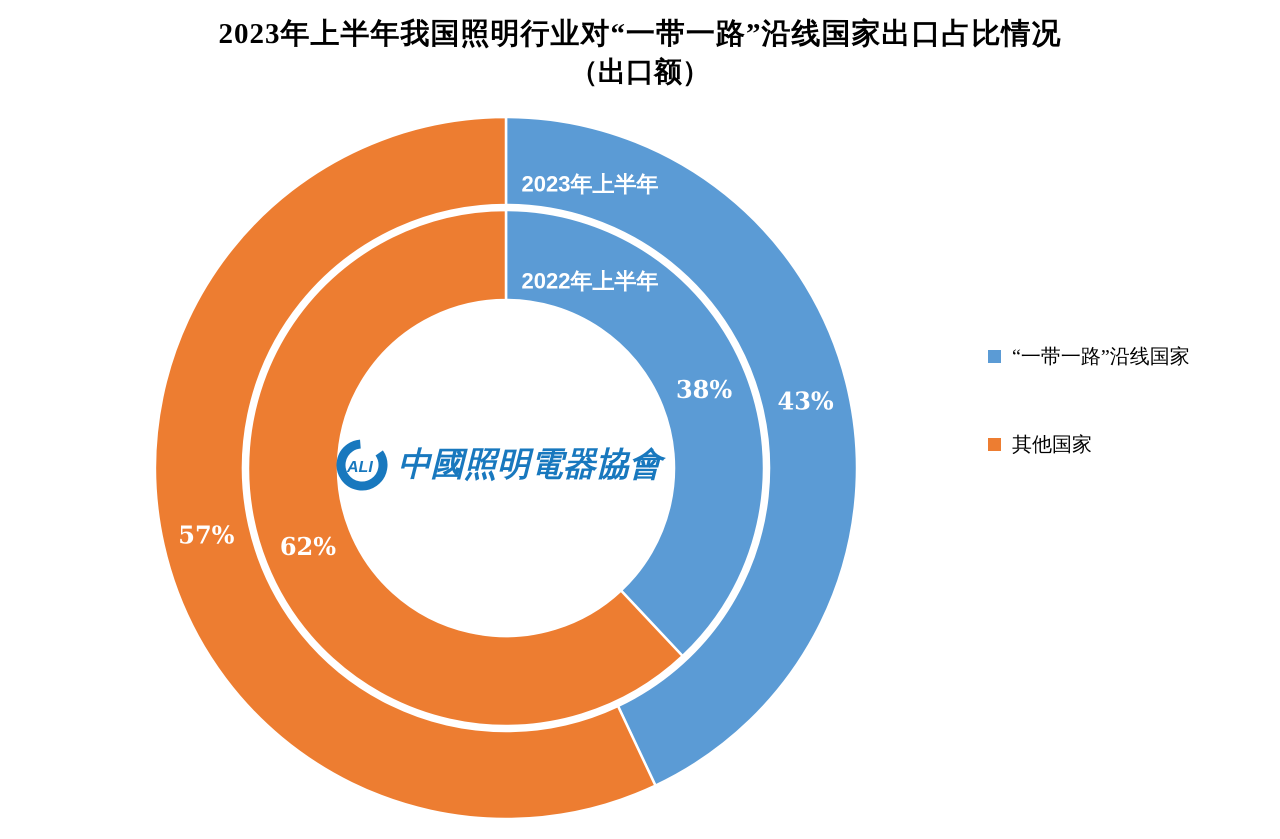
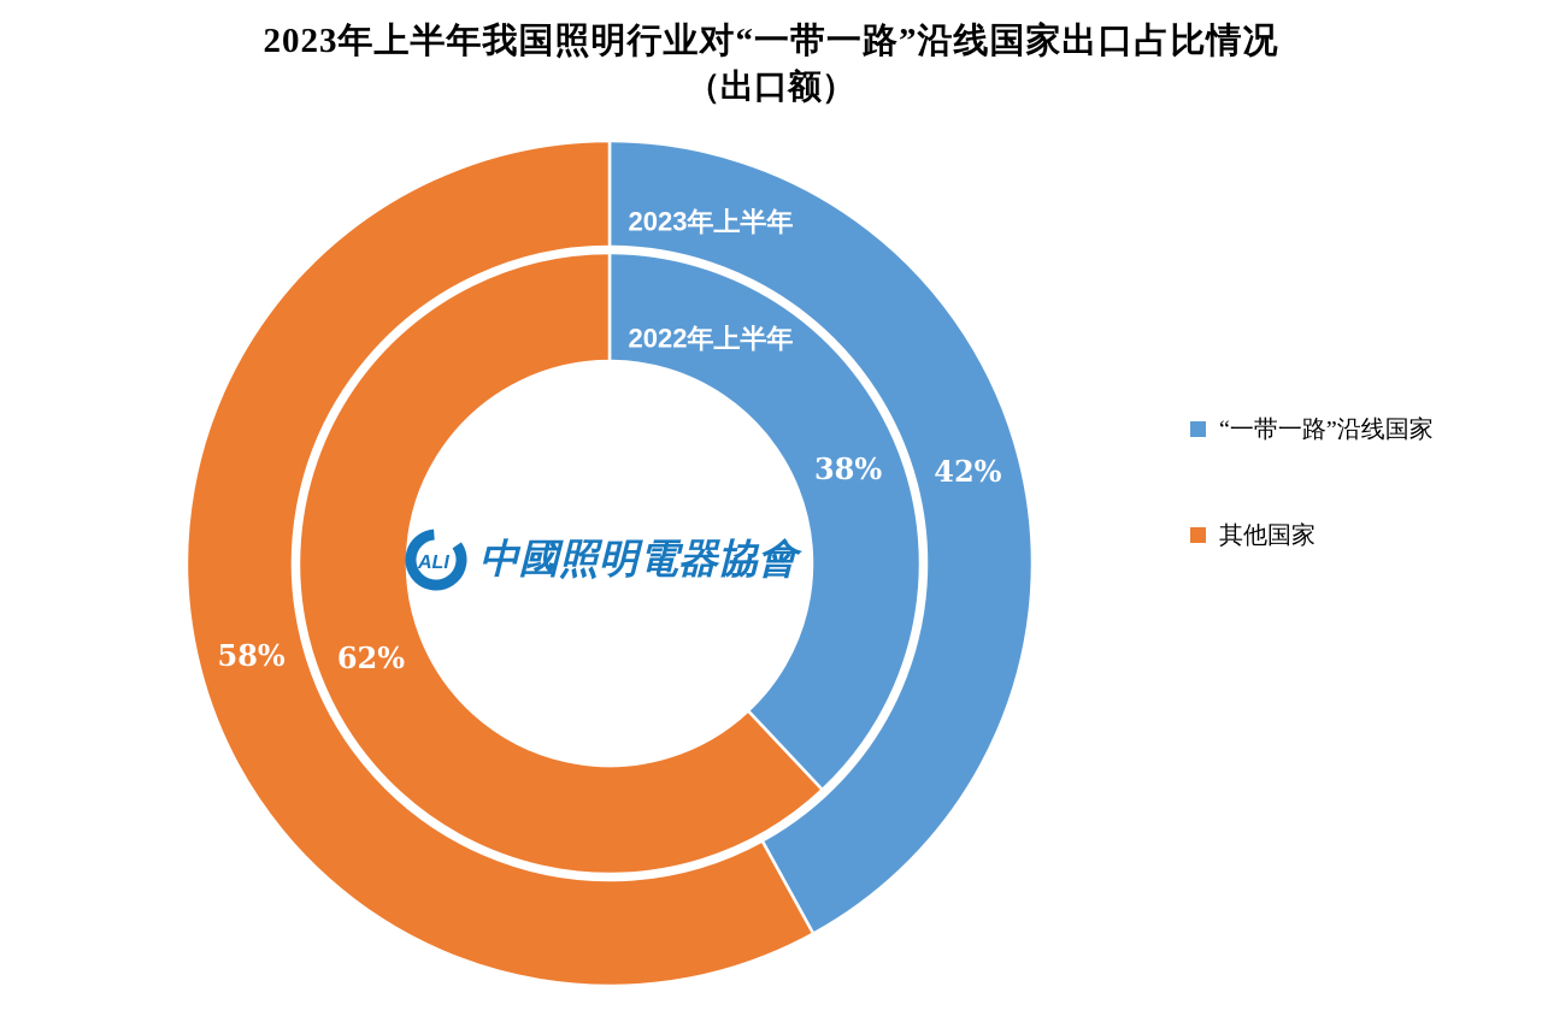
2023年上半年/“一带一路”沿线国家: 43% -> 42%
2023年上半年/其他国家: 57% -> 58%
